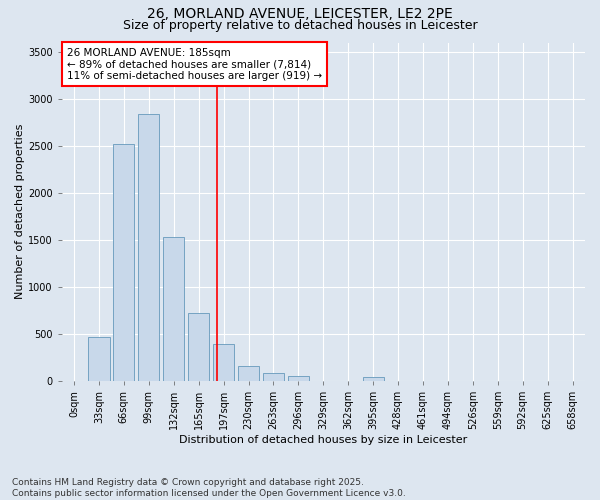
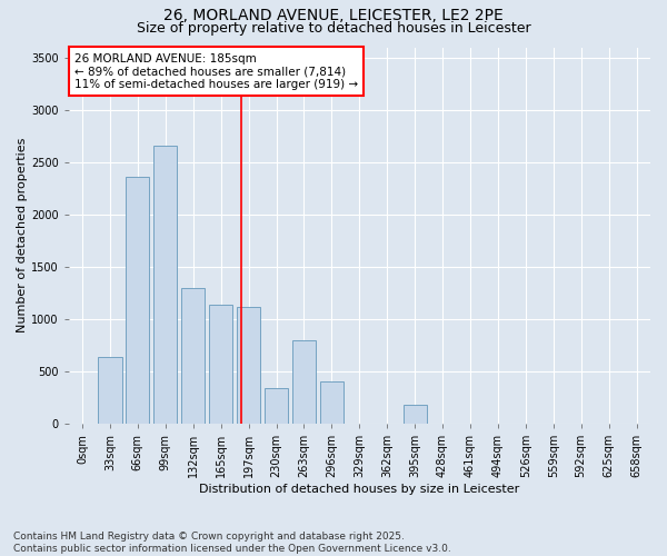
33sqm: 470 -> 640
66sqm: 2520 -> 2360
99sqm: 2840 -> 2660
132sqm: 1530 -> 1300
165sqm: 720 -> 1140
197sqm: 390 -> 1120
230sqm: 160 -> 340
263sqm: 90 -> 800
296sqm: 50 -> 400
395sqm: 40 -> 180
